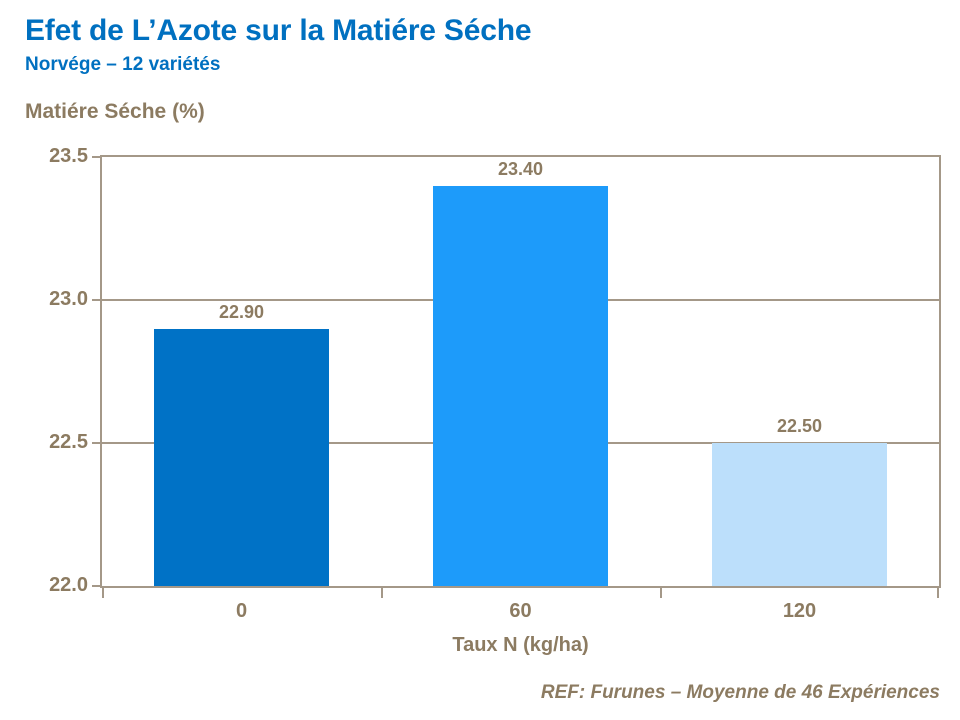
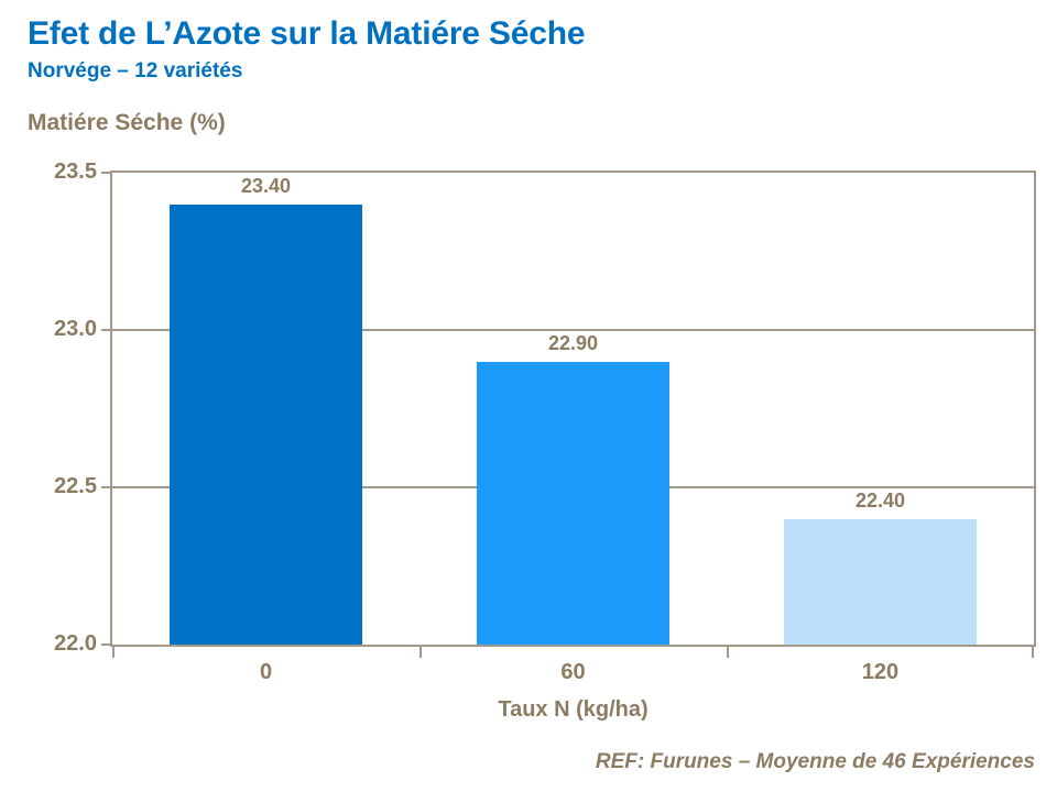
0: 22.90 -> 23.40
60: 23.40 -> 22.90
120: 22.50 -> 22.40
